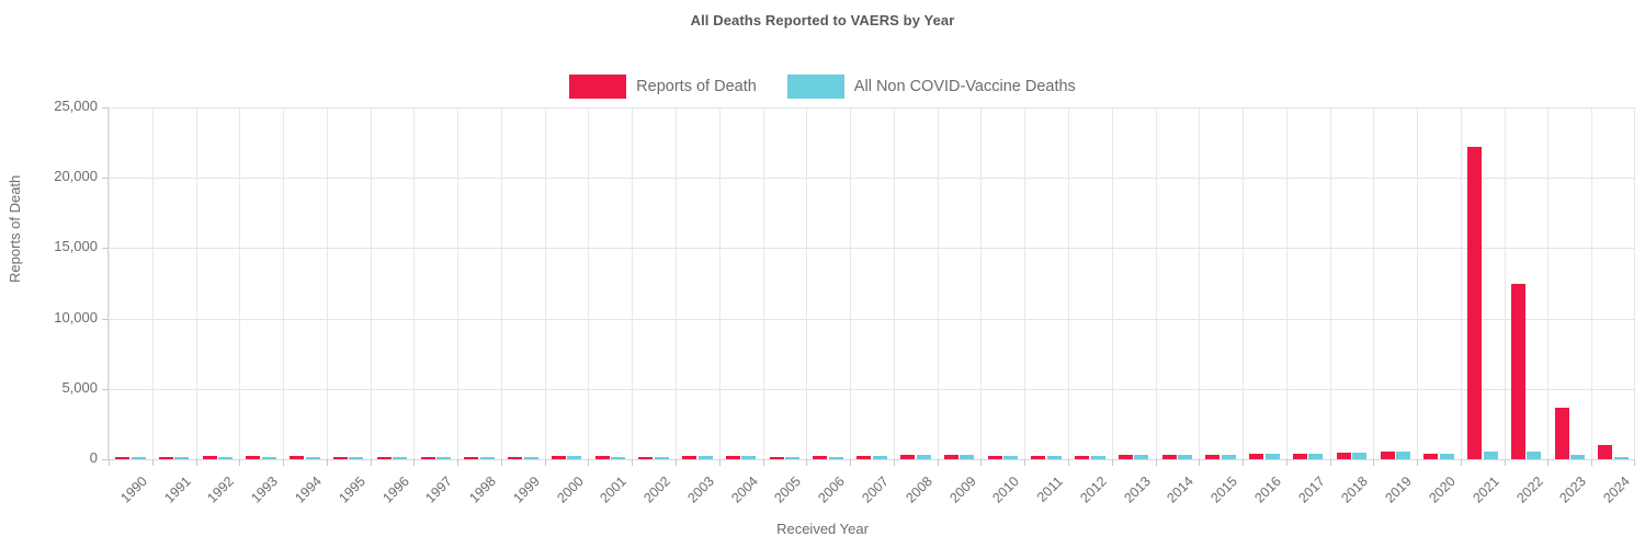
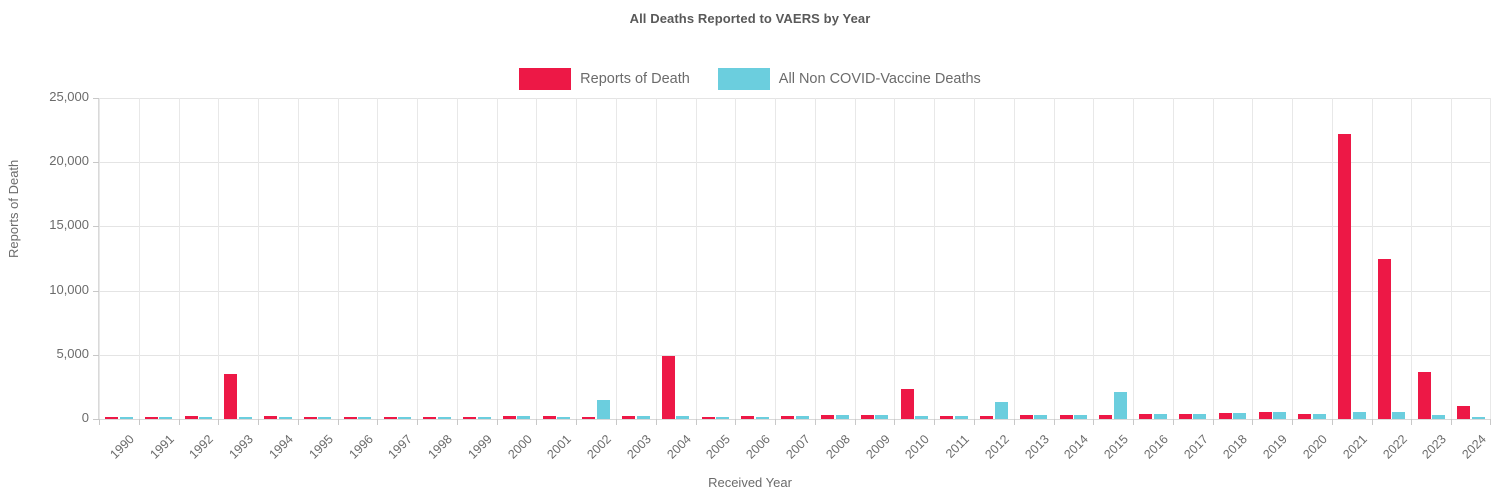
Reports of Death/1993: 200 -> 3500
All Non COVID-Vaccine Deaths/2002: 200 -> 1500
Reports of Death/2004: 200 -> 4900
Reports of Death/2010: 200 -> 2300
All Non COVID-Vaccine Deaths/2012: 200 -> 1300
All Non COVID-Vaccine Deaths/2015: 300 -> 2100
